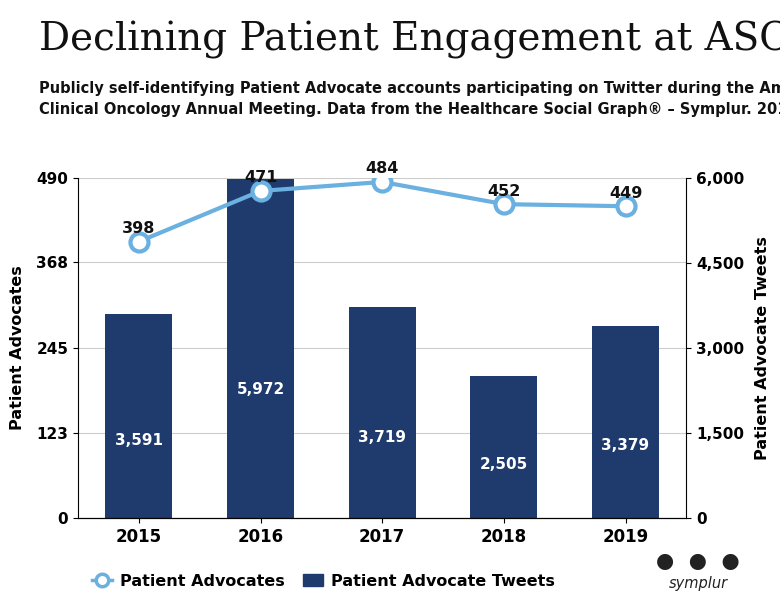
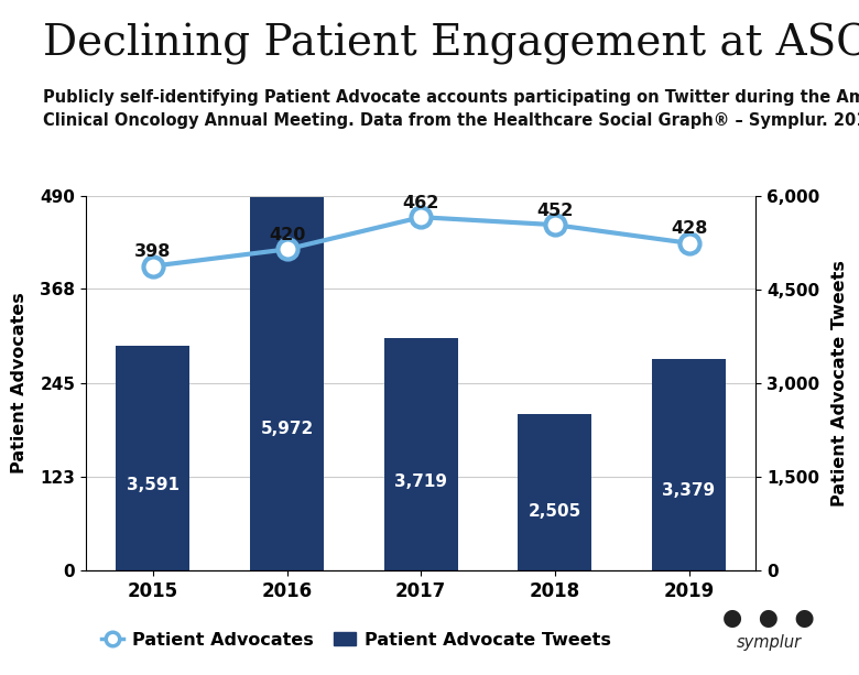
Patient Advocates/2016: 471 -> 420
Patient Advocates/2017: 484 -> 462
Patient Advocates/2019: 449 -> 428
